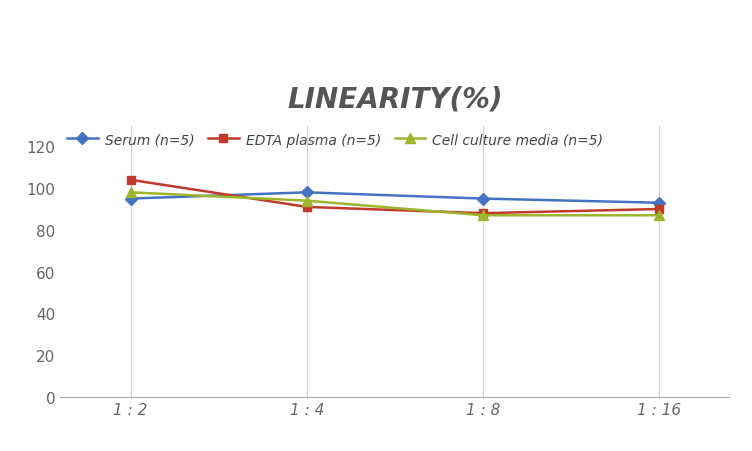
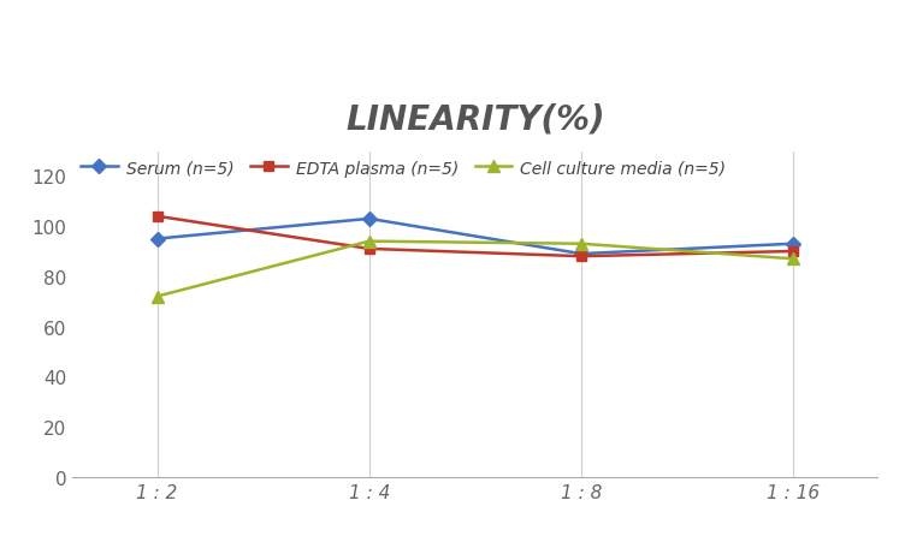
Cell culture media (n=5)/1 : 2: 98 -> 72
Serum (n=5)/1 : 4: 98 -> 103
Serum (n=5)/1 : 8: 95 -> 89
Cell culture media (n=5)/1 : 8: 87 -> 93
